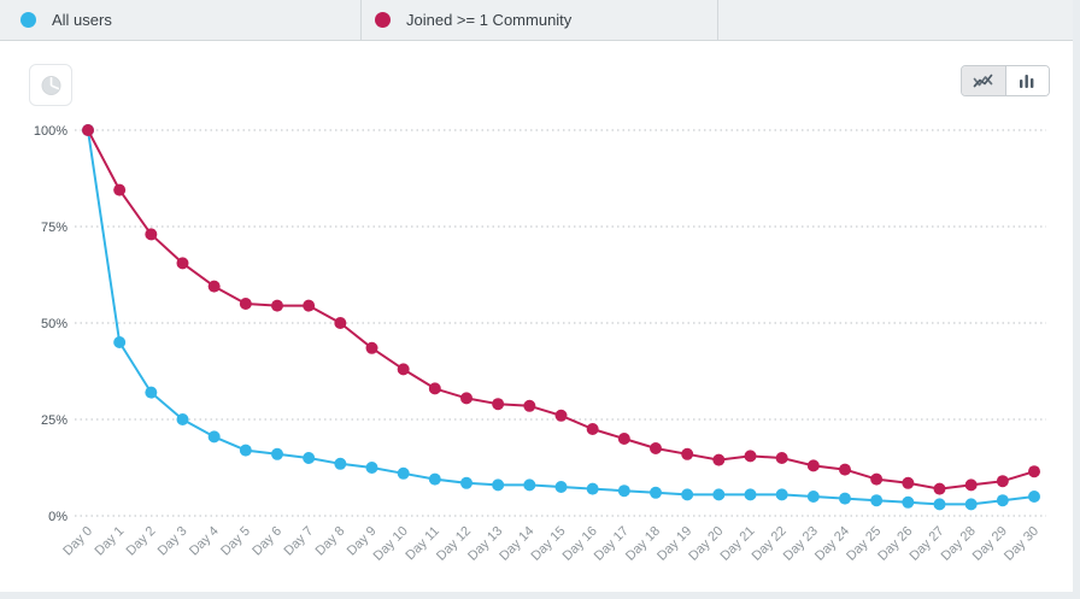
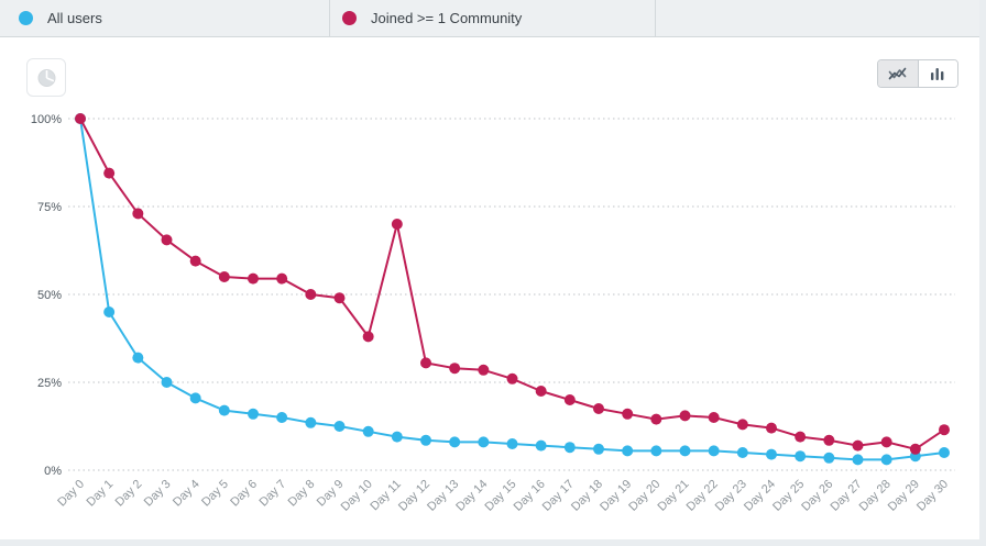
Joined >= 1 Community/Day 9: 44% -> 49%
Joined >= 1 Community/Day 11: 33% -> 70%
Joined >= 1 Community/Day 29: 9% -> 6%
